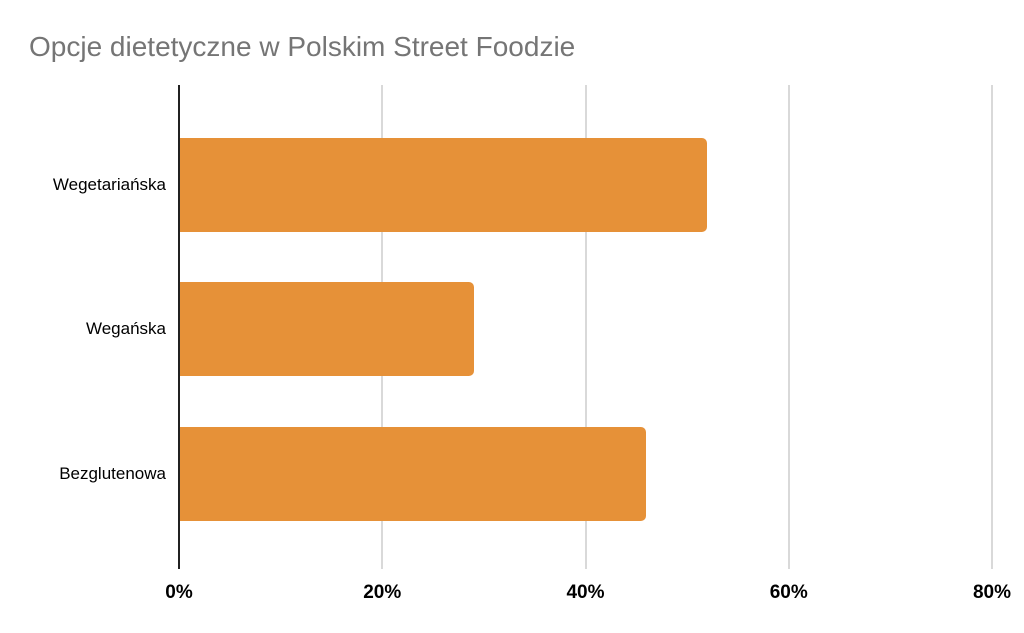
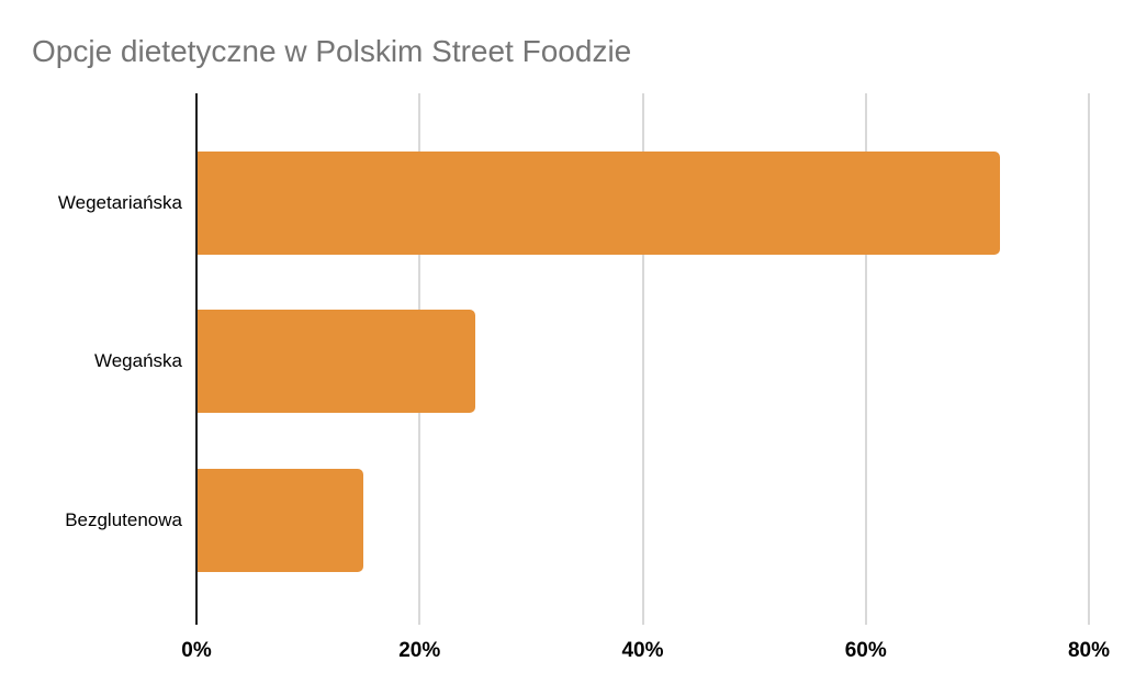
Wegetariańska: 52% -> 72%
Wegańska: 29% -> 25%
Bezglutenowa: 46% -> 15%
